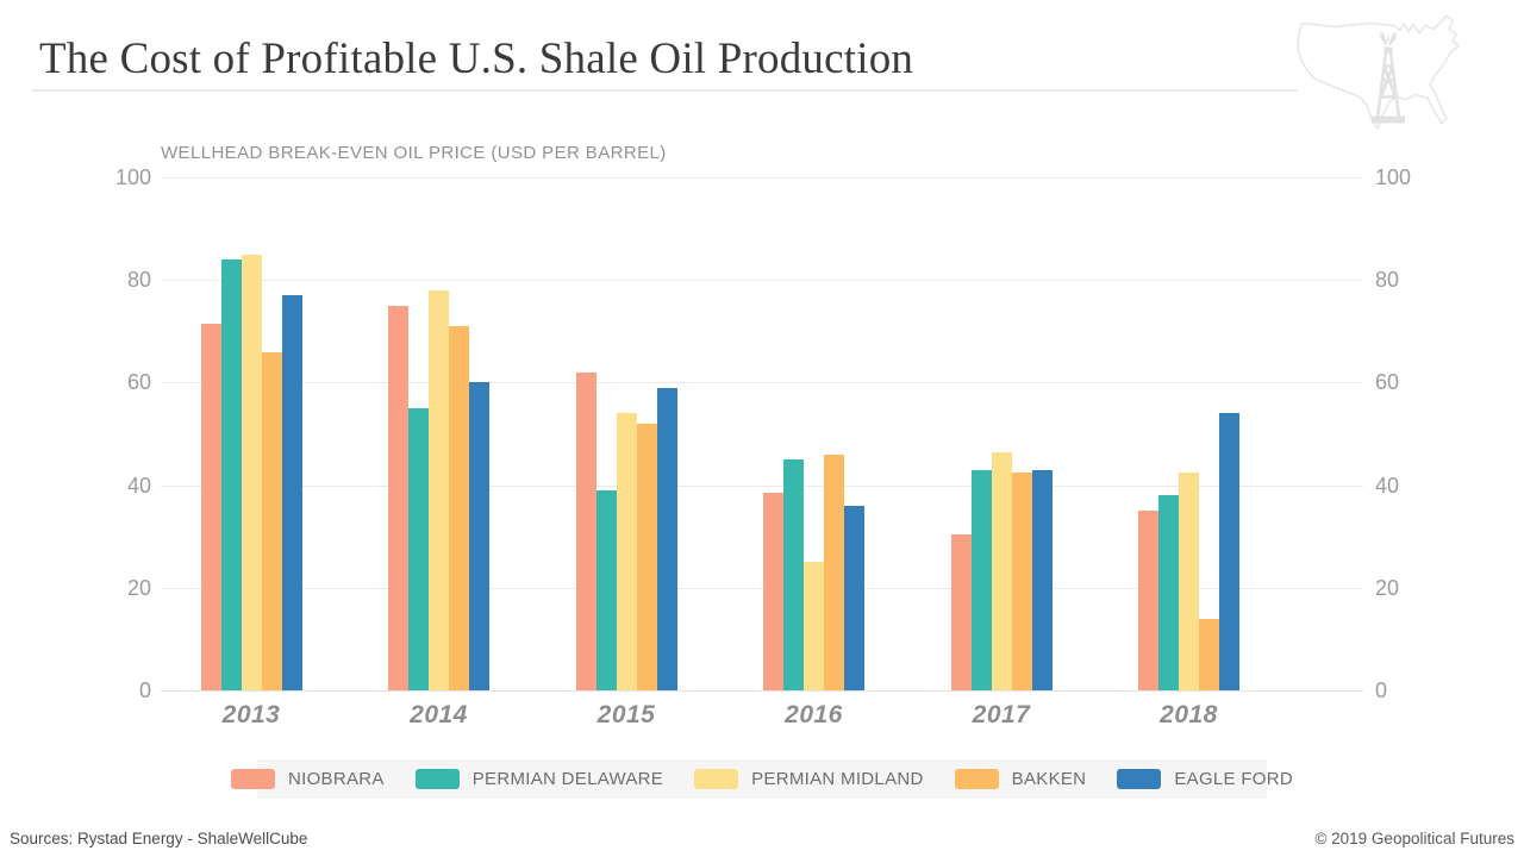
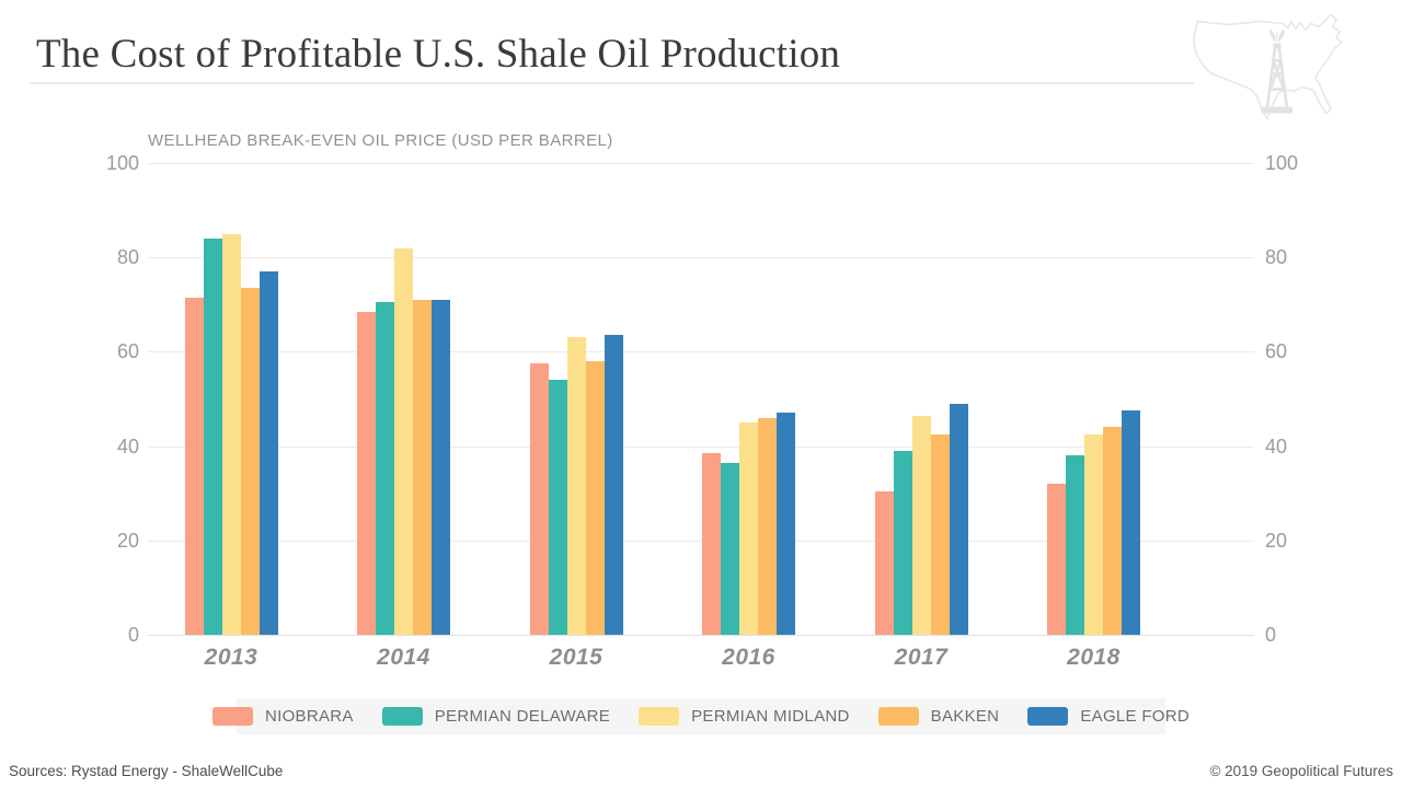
BAKKEN/2013: 66 -> 74
NIOBRARA/2014: 75 -> 68
PERMIAN DELAWARE/2014: 55 -> 70
PERMIAN MIDLAND/2014: 78 -> 82
EAGLE FORD/2014: 60 -> 71
NIOBRARA/2015: 62 -> 58
PERMIAN DELAWARE/2015: 39 -> 54
PERMIAN MIDLAND/2015: 54 -> 63
BAKKEN/2015: 52 -> 58
EAGLE FORD/2015: 59 -> 64
PERMIAN DELAWARE/2016: 45 -> 36
PERMIAN MIDLAND/2016: 25 -> 45
EAGLE FORD/2016: 36 -> 47
PERMIAN DELAWARE/2017: 43 -> 39
EAGLE FORD/2017: 43 -> 49
NIOBRARA/2018: 35 -> 32
BAKKEN/2018: 14 -> 44
EAGLE FORD/2018: 54 -> 48
